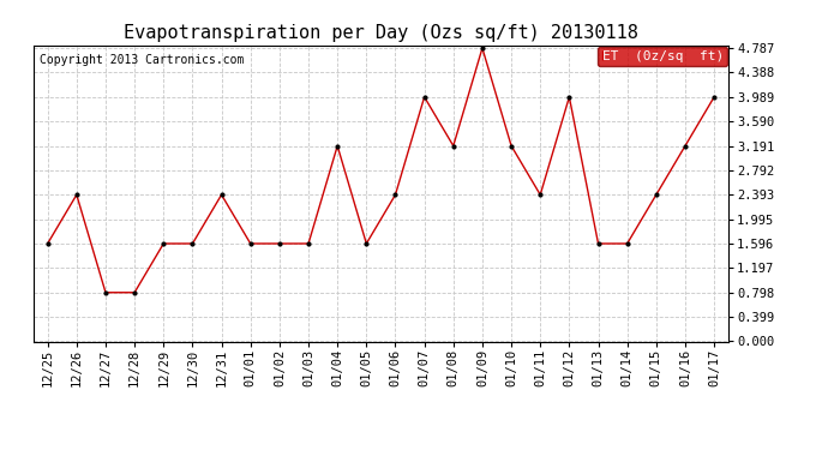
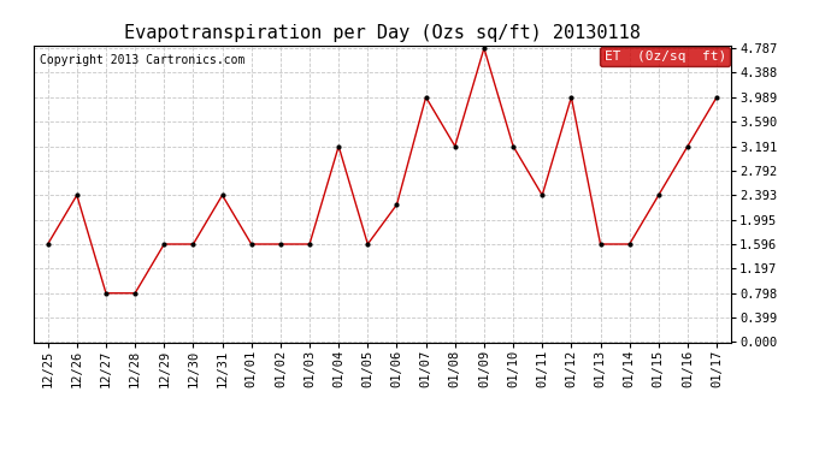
01/06: 2.39 -> 2.24
